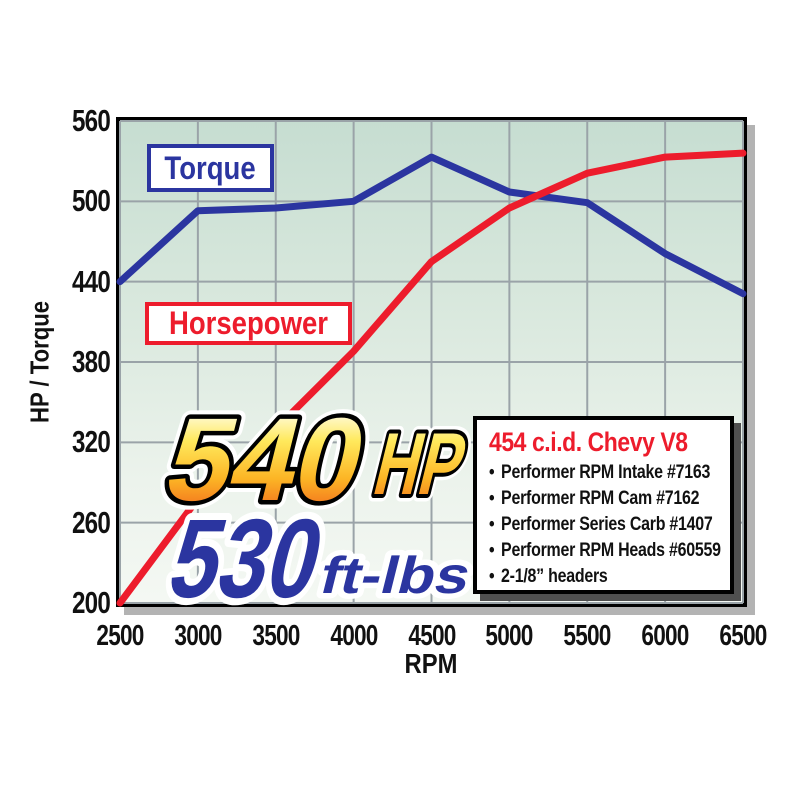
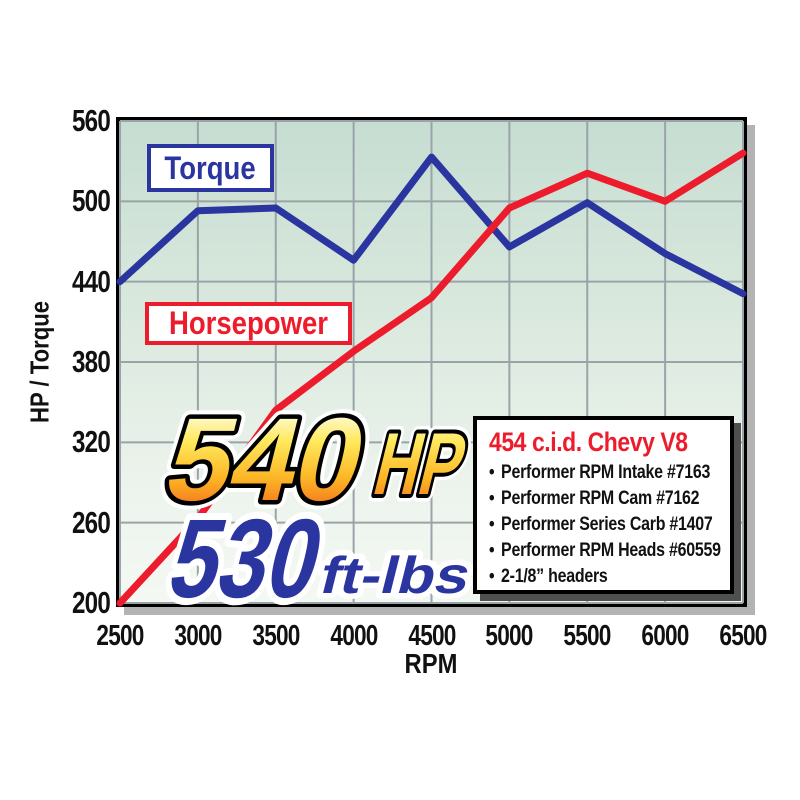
Horsepower/3000: 278 -> 263
Horsepower/3500: 330 -> 344
Torque/4000: 500 -> 456
Horsepower/4500: 455 -> 428
Torque/5000: 507 -> 466
Horsepower/6000: 533 -> 500
